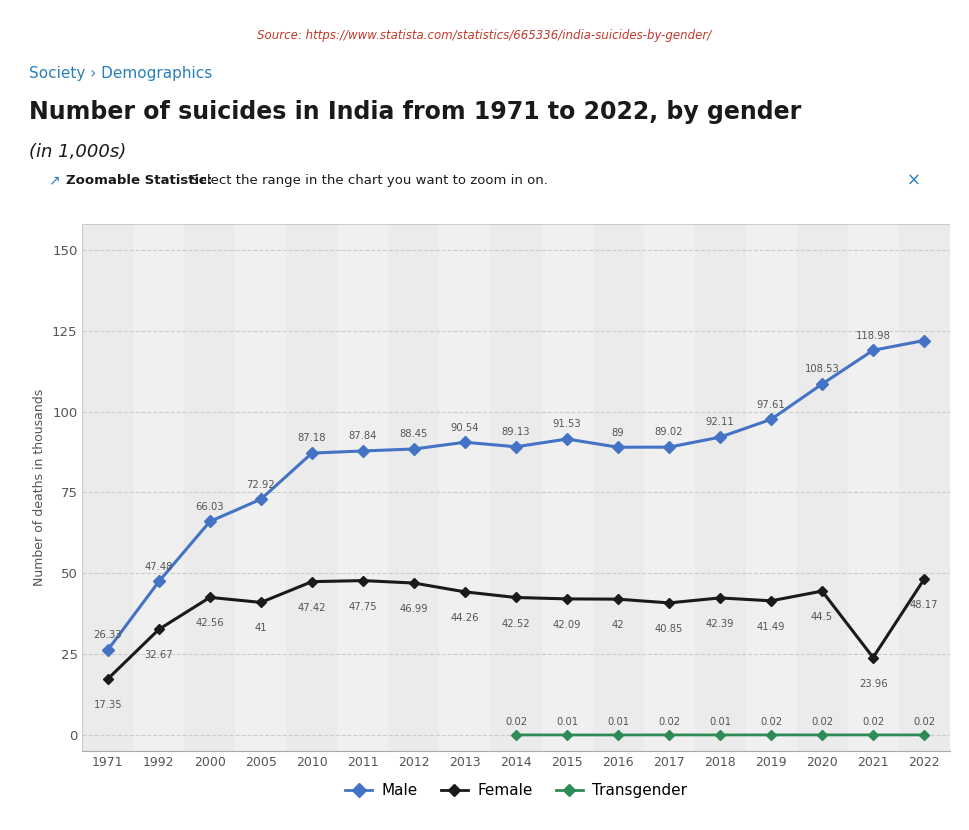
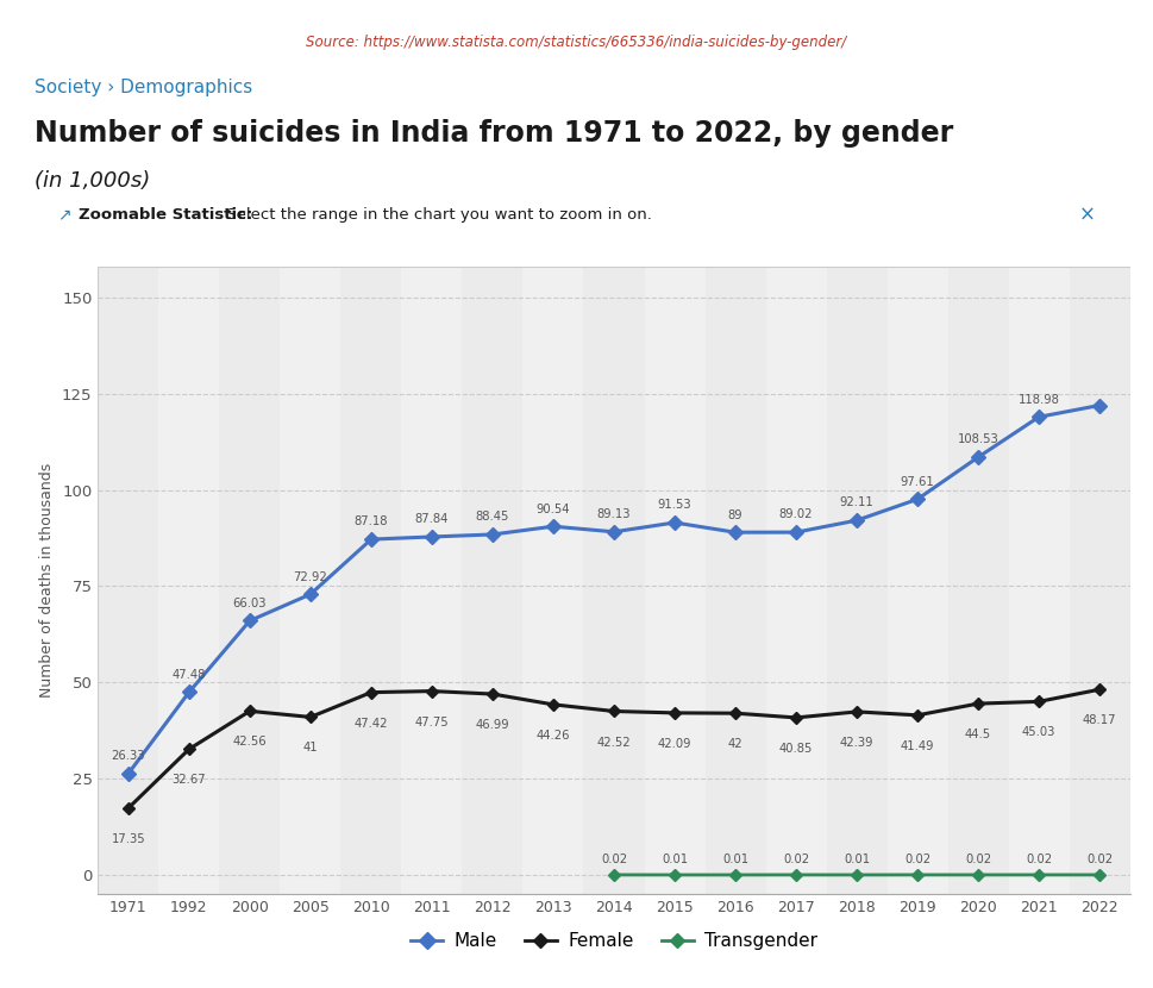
Female/2021: 23.96 -> 45.03
